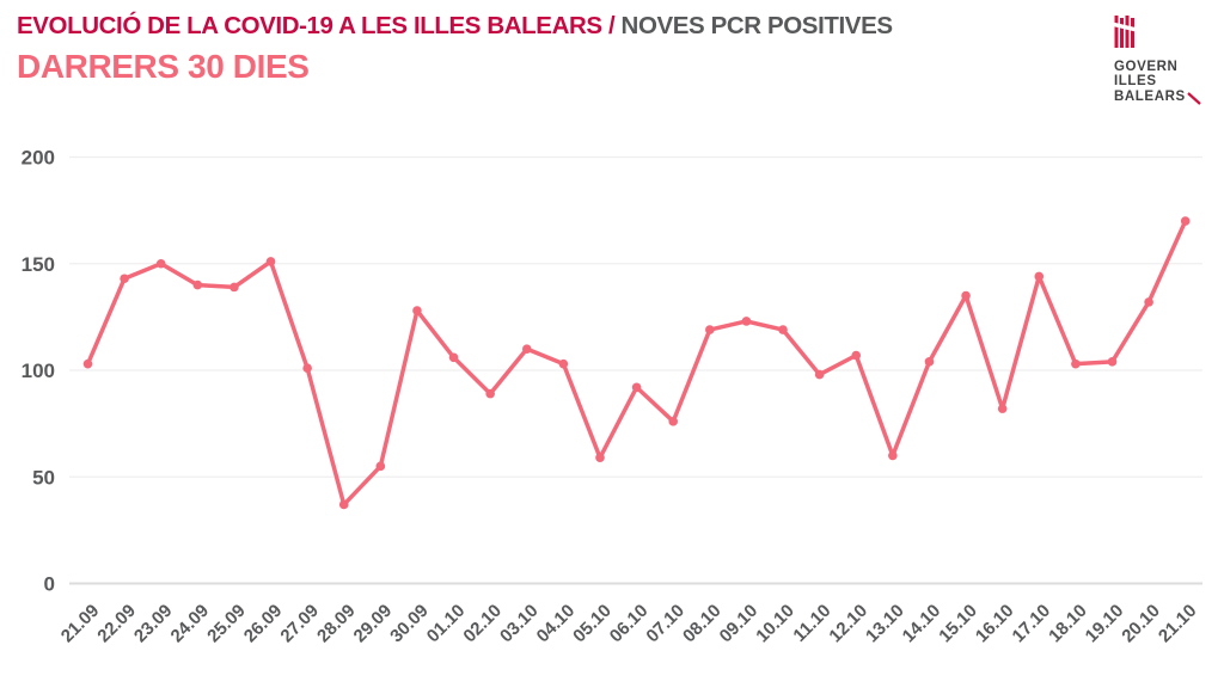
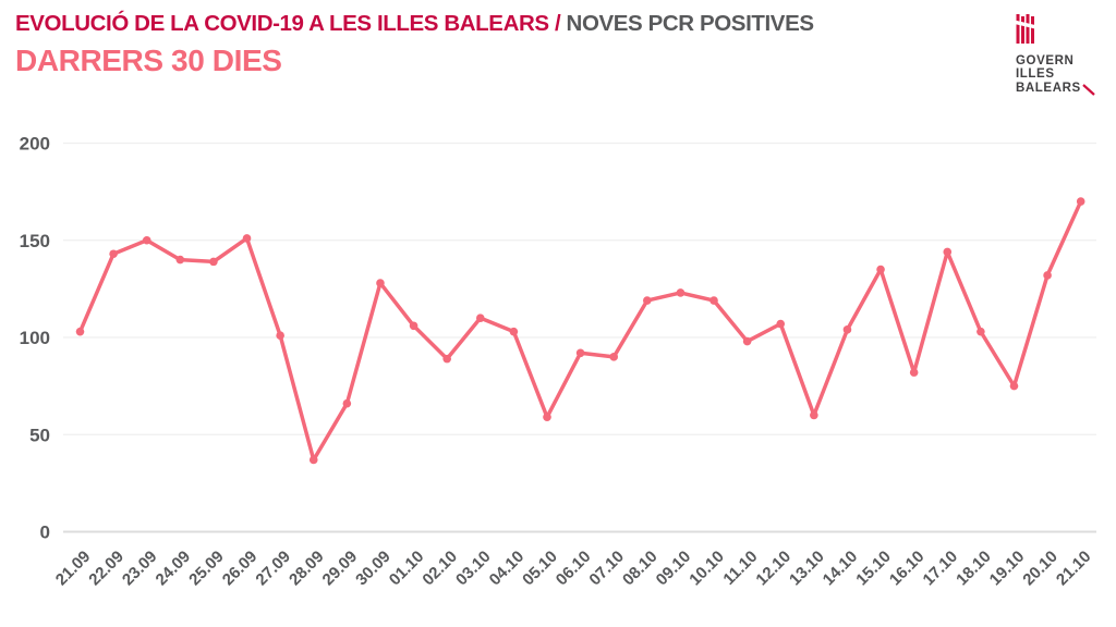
29.09: 55 -> 66
07.10: 76 -> 90
19.10: 104 -> 75
